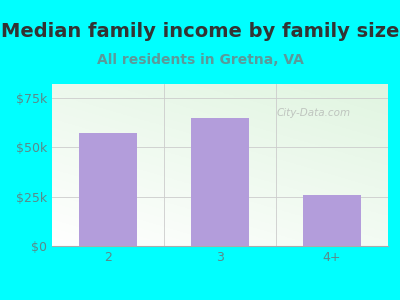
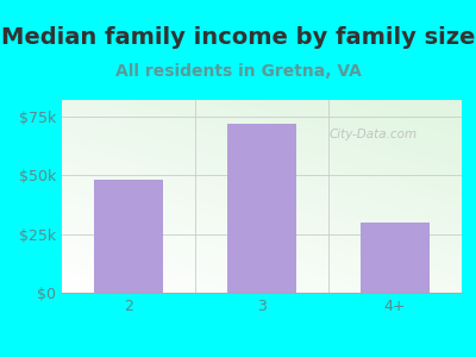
2: $57k -> $48k
3: $65k -> $72k
4+: $26k -> $30k
